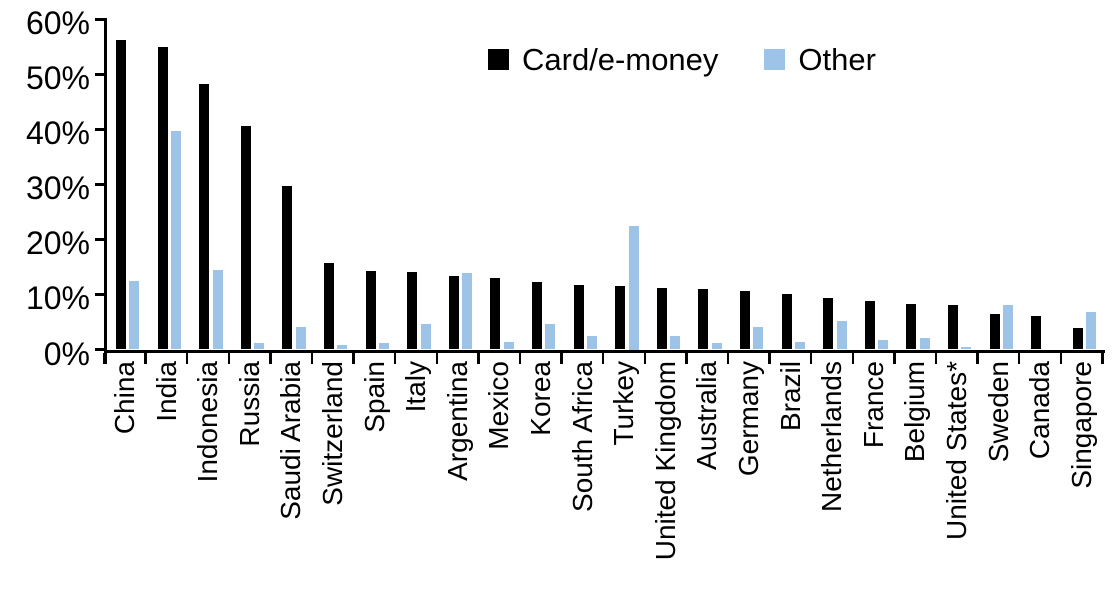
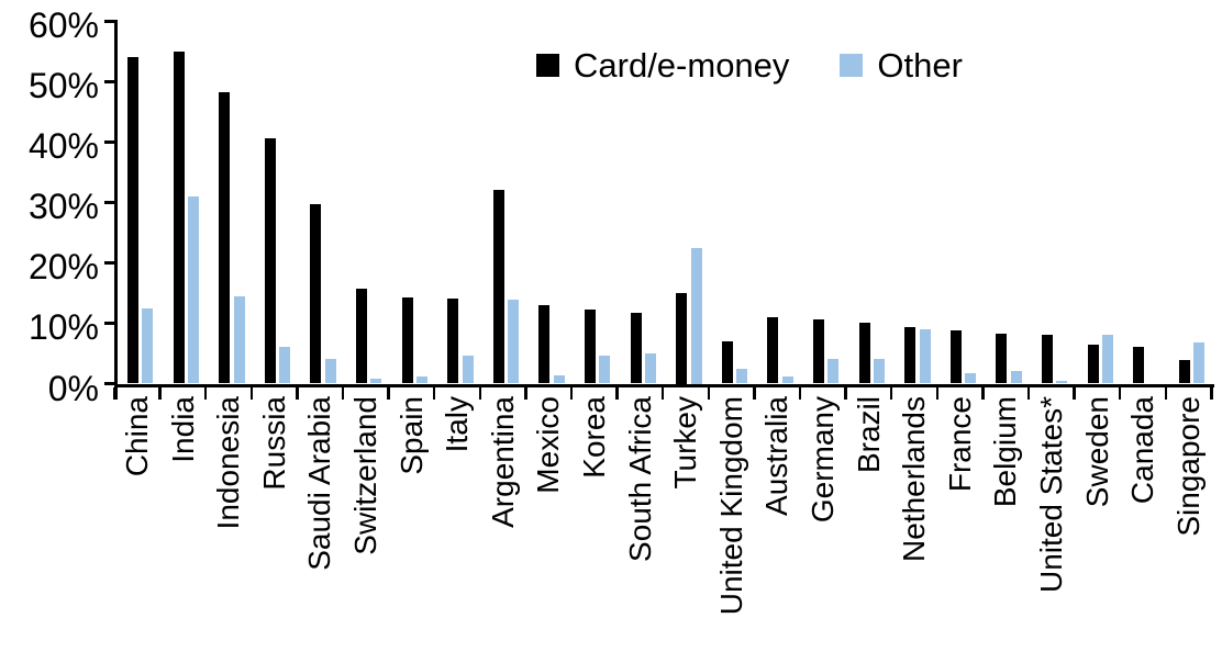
Card/e-money/China: 56% -> 54%
Other/India: 40% -> 31%
Other/Russia: 1% -> 6%
Card/e-money/Argentina: 13% -> 32%
Other/South Africa: 2% -> 5%
Card/e-money/Turkey: 12% -> 15%
Card/e-money/United Kingdom: 11% -> 7%
Other/Brazil: 1% -> 4%
Other/Netherlands: 5% -> 9%
